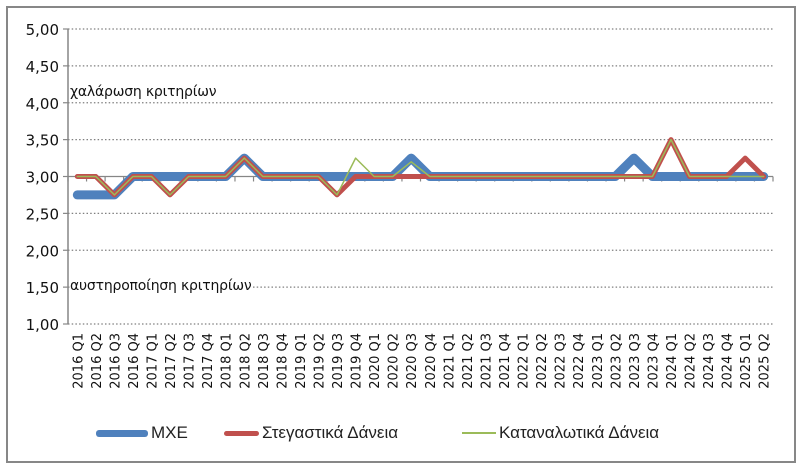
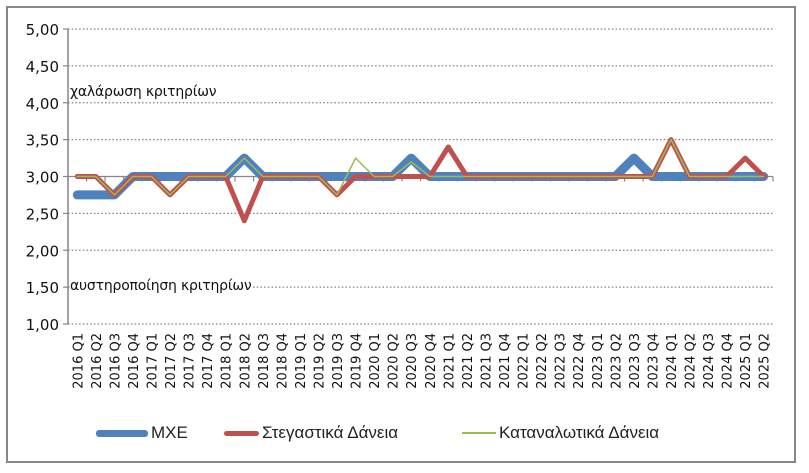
Στεγαστικά Δάνεια/2018 Q2: 3,2 -> 2,4
Στεγαστικά Δάνεια/2021 Q1: 3,0 -> 3,4
